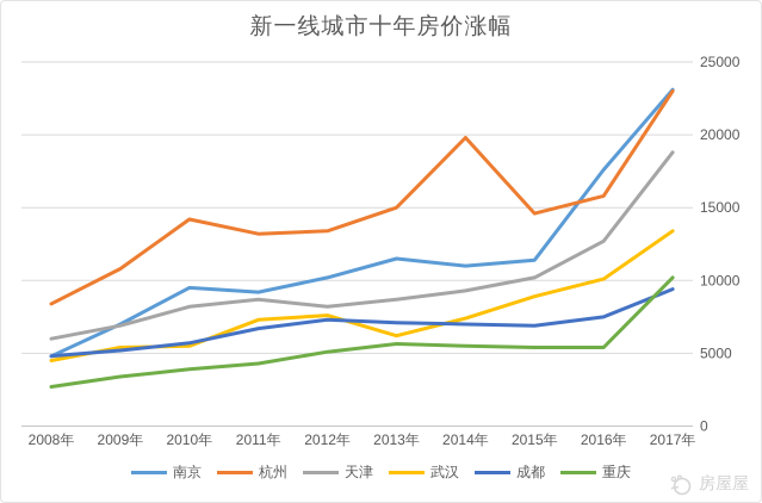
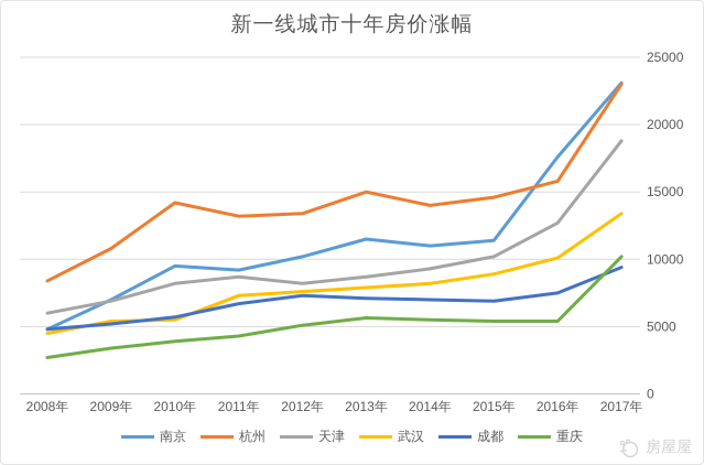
武汉/2013年: 6200 -> 7900
杭州/2014年: 19800 -> 14000
武汉/2014年: 7400 -> 8200
